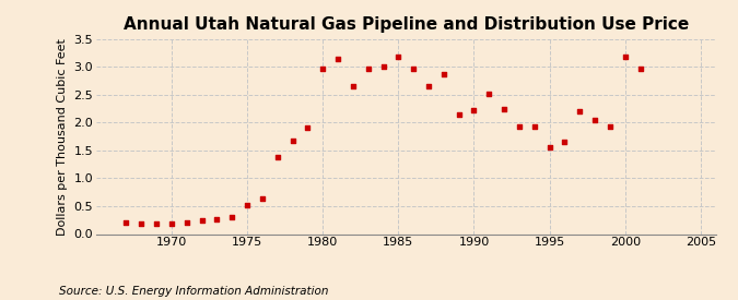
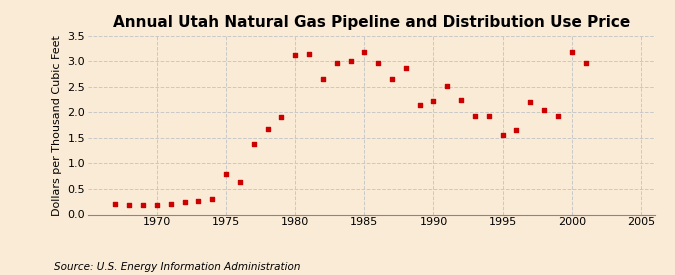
1975: 0.51 -> 0.80
1980: 2.97 -> 3.12
